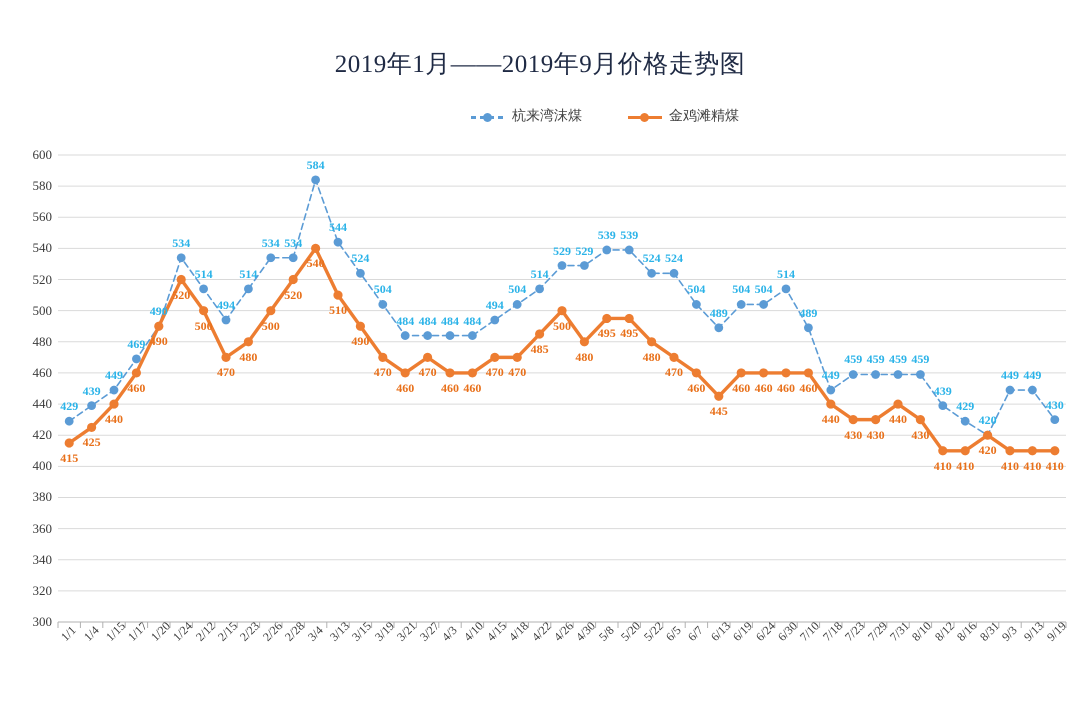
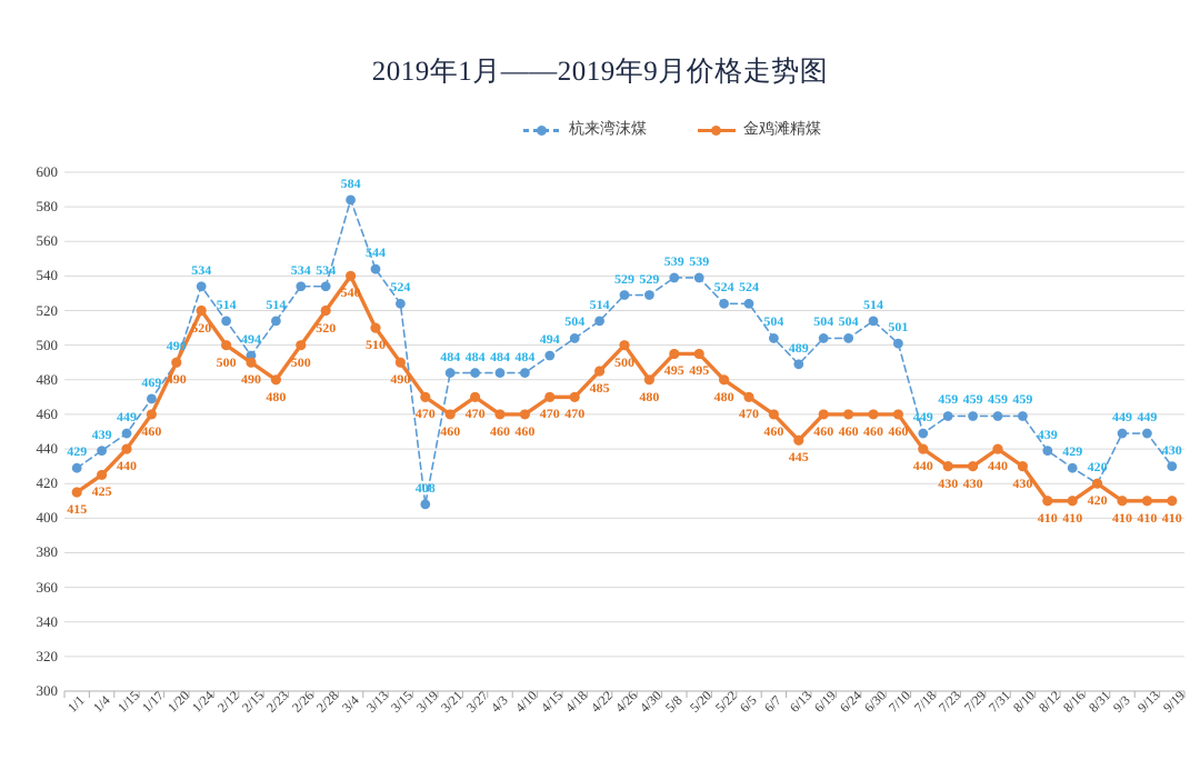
金鸡滩精煤/2/15: 470 -> 490
杭来湾沫煤/3/19: 504 -> 408
杭来湾沫煤/7/10: 489 -> 501
